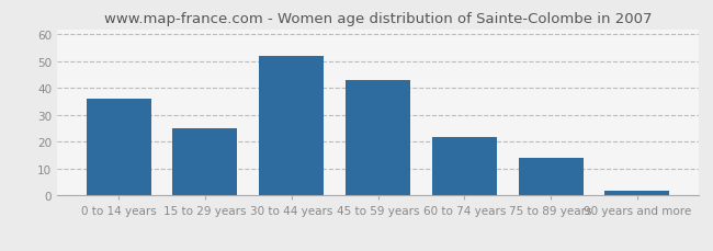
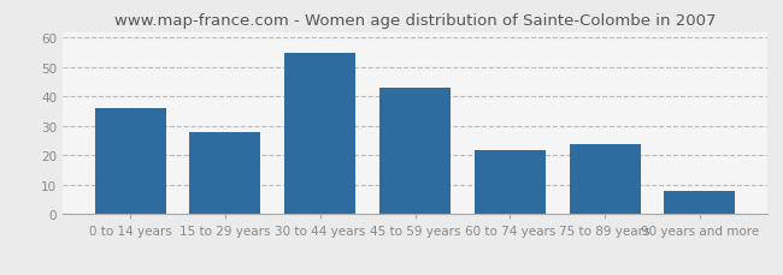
15 to 29 years: 25 -> 28
30 to 44 years: 52 -> 55
75 to 89 years: 14 -> 24
90 years and more: 2 -> 8
